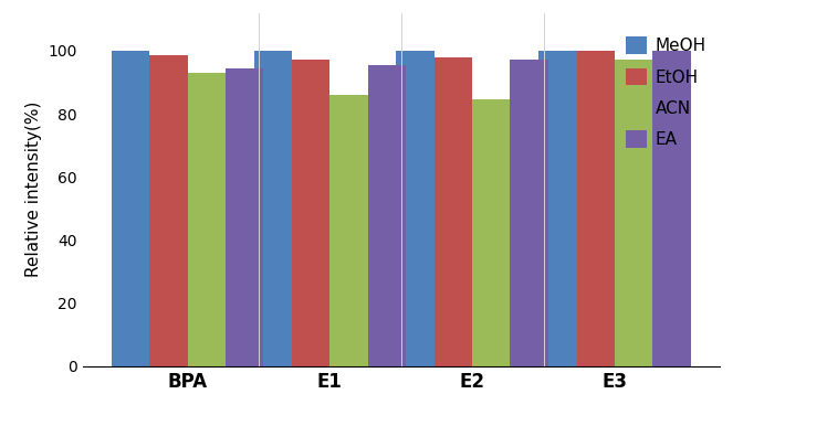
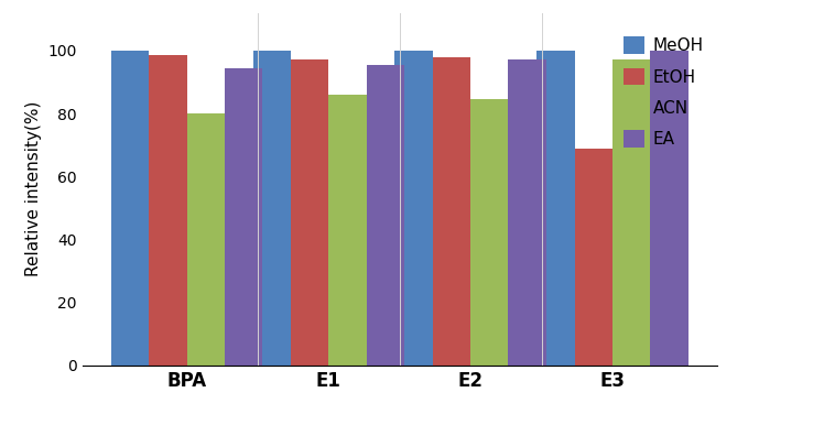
ACN/BPA: 93.0 -> 80.0
EtOH/E3: 100.0 -> 69.0
